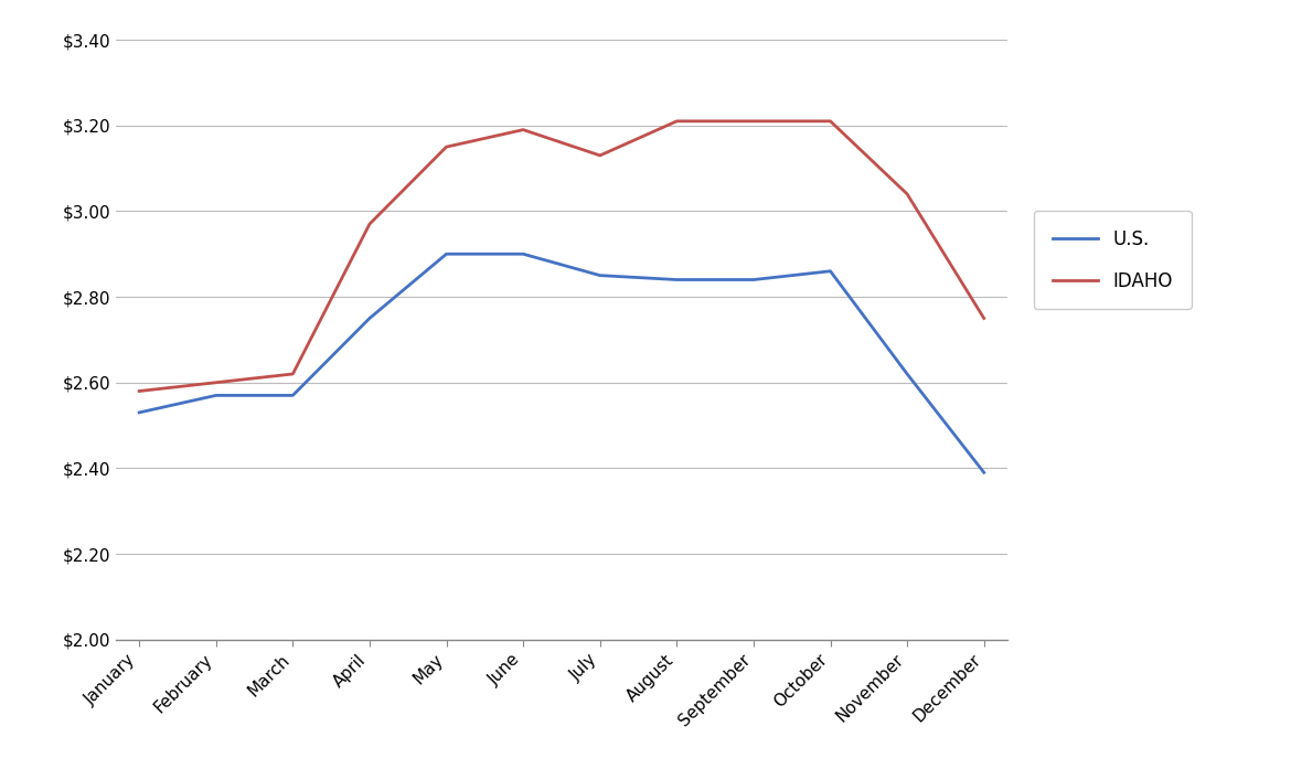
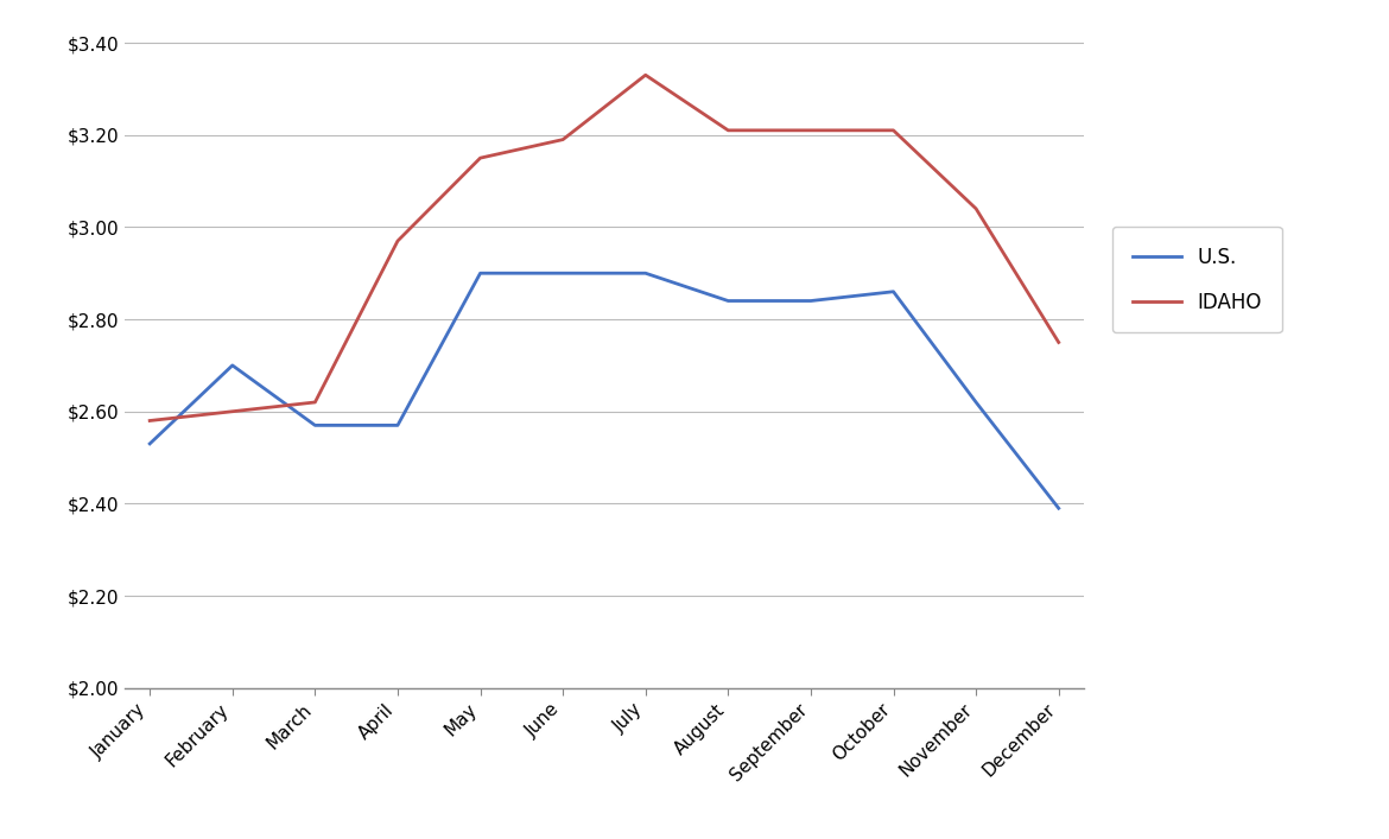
U.S./February: $2.57 -> $2.70
U.S./April: $2.75 -> $2.57
U.S./July: $2.85 -> $2.90
IDAHO/July: $3.13 -> $3.33
